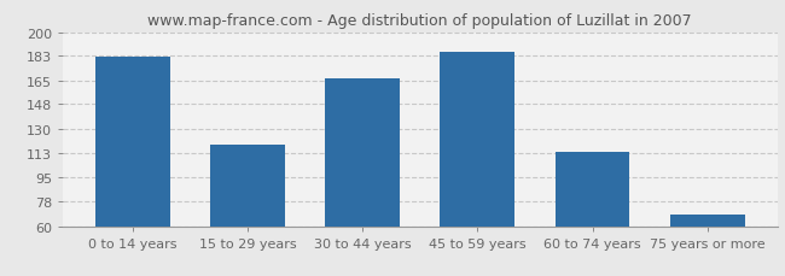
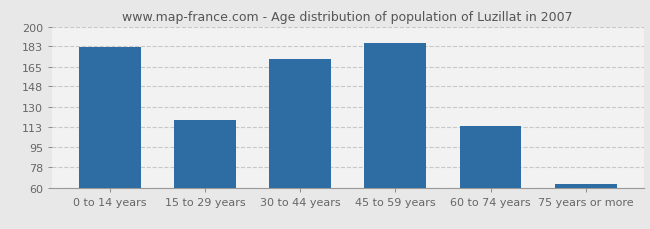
30 to 44 years: 167 -> 172
75 years or more: 68 -> 63
